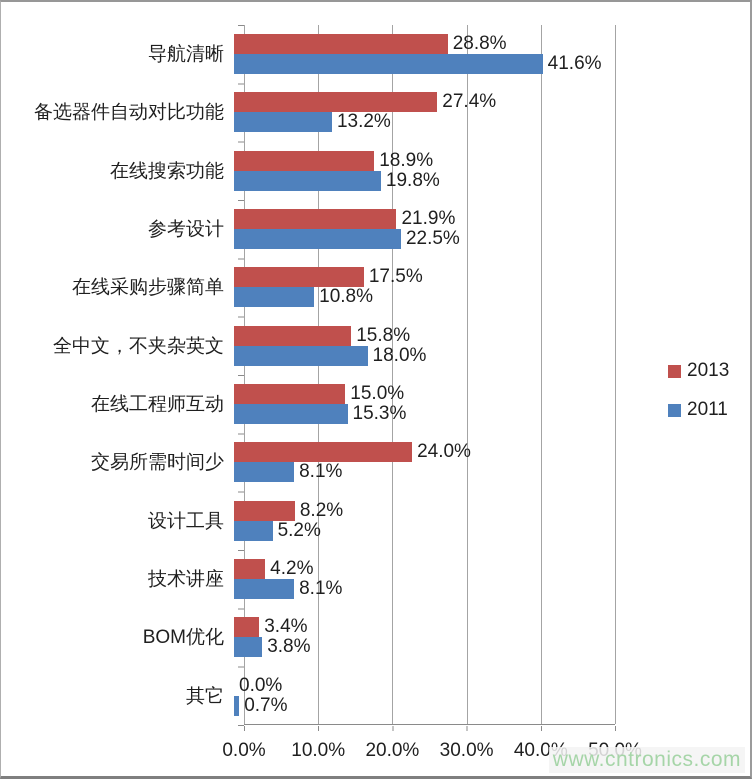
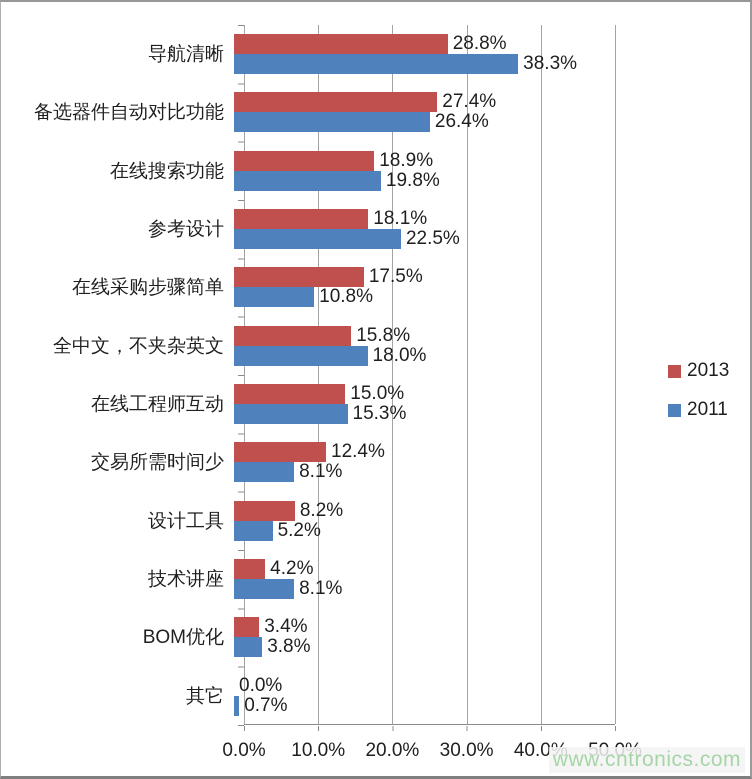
2011/导航清晰: 41.6% -> 38.3%
2011/备选器件自动对比功能: 13.2% -> 26.4%
2013/参考设计: 21.9% -> 18.1%
2013/交易所需时间少: 24.0% -> 12.4%
